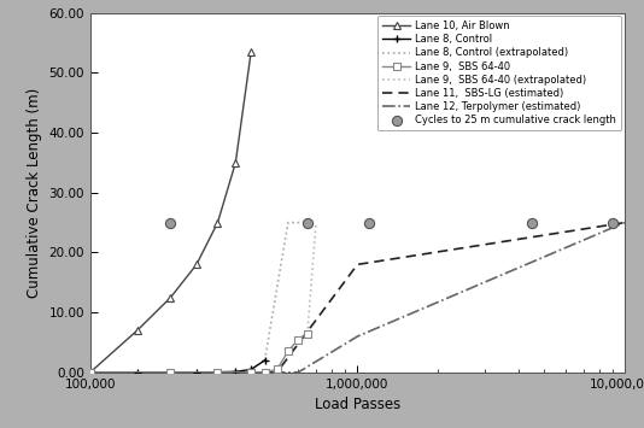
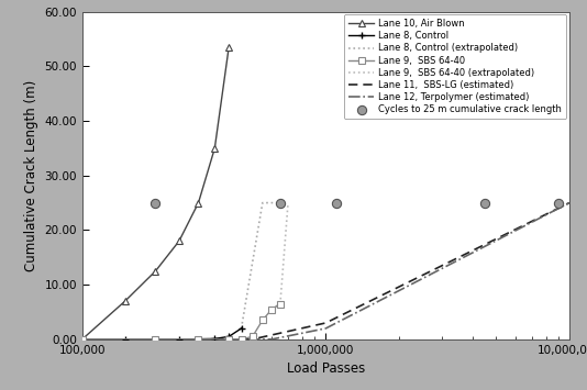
Lane 11, SBS-LG (estimated)/1,000,000: 18 -> 3
Lane 12, Terpolymer (estimated)/1,000,000: 6 -> 2
